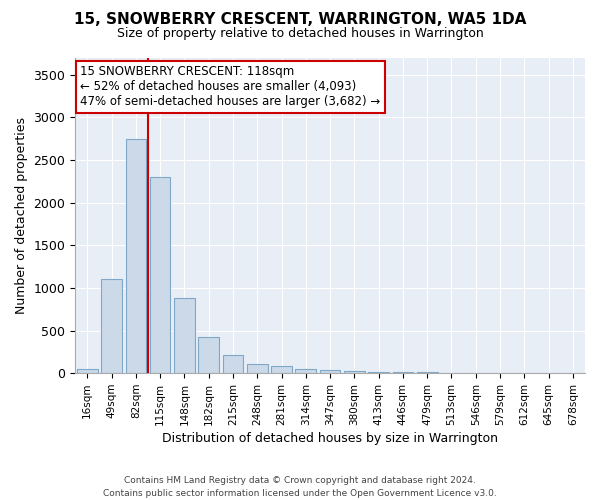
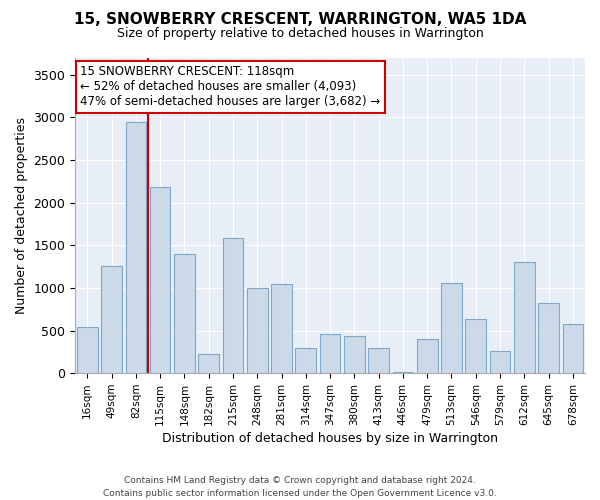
16sqm: 50 -> 540
49sqm: 1100 -> 1260
82sqm: 2750 -> 2940
115sqm: 2300 -> 2180
148sqm: 880 -> 1400
182sqm: 430 -> 220
215sqm: 210 -> 1580
248sqm: 110 -> 1000
281sqm: 80 -> 1040
314sqm: 60 -> 300
347sqm: 40 -> 460
380sqm: 30 -> 440
413sqm: 20 -> 300
479sqm: 10 -> 400
513sqm: 10 -> 1060
546sqm: 0 -> 640
579sqm: 0 -> 260
612sqm: 0 -> 1300
645sqm: 0 -> 820
678sqm: 0 -> 580
